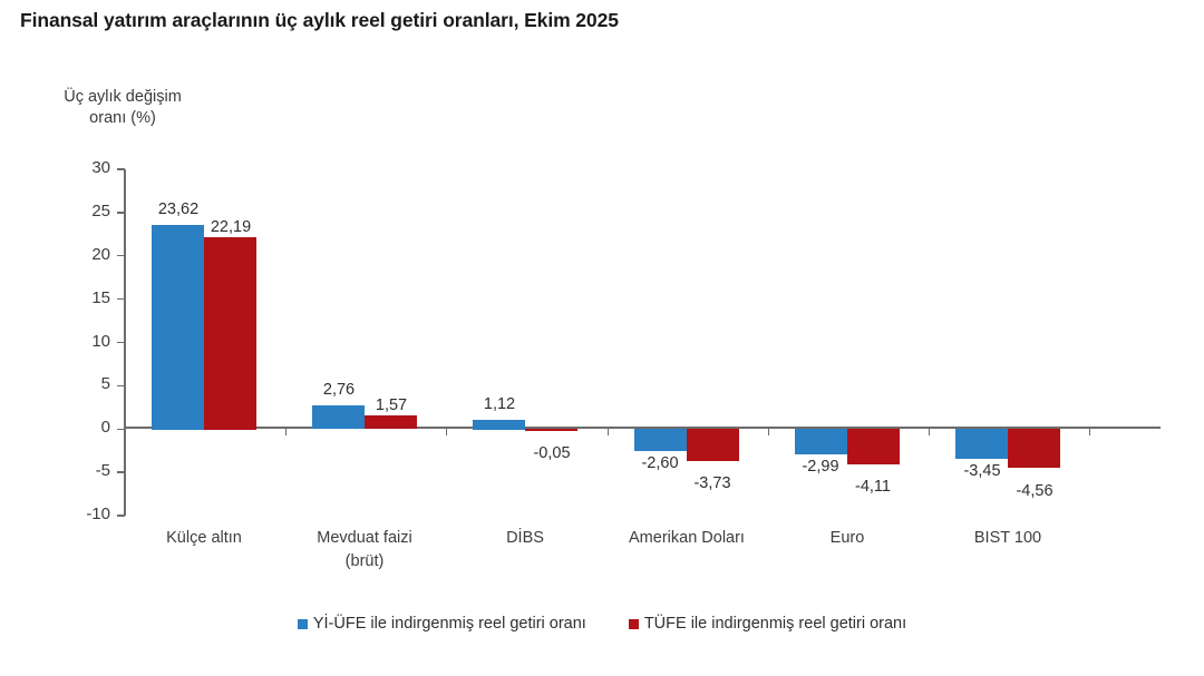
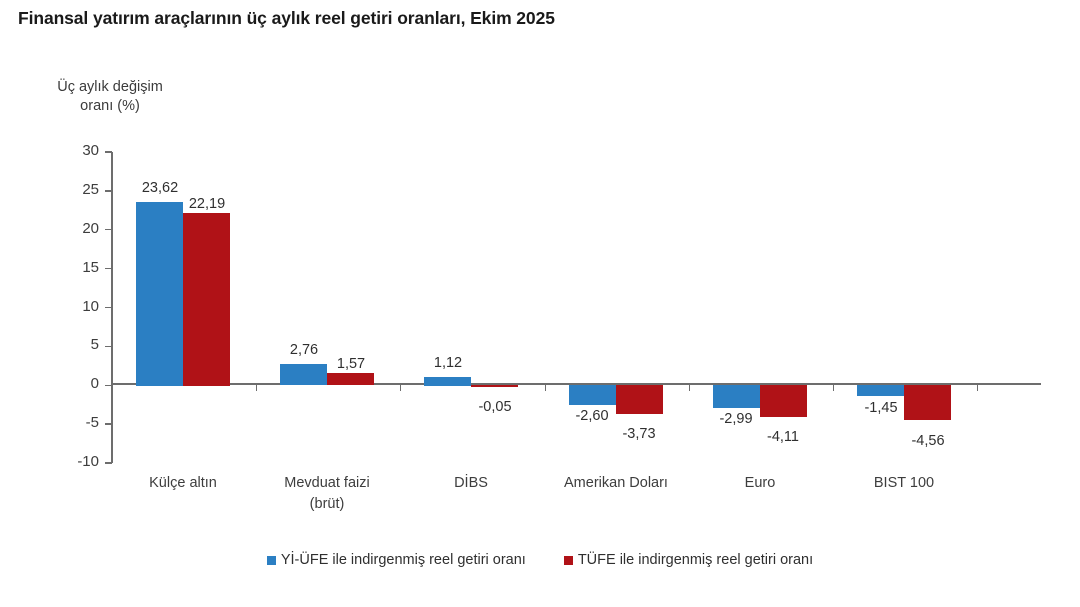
Yİ-ÜFE ile indirgenmiş reel getiri oranı/BIST 100: -3,45 -> -1,45
